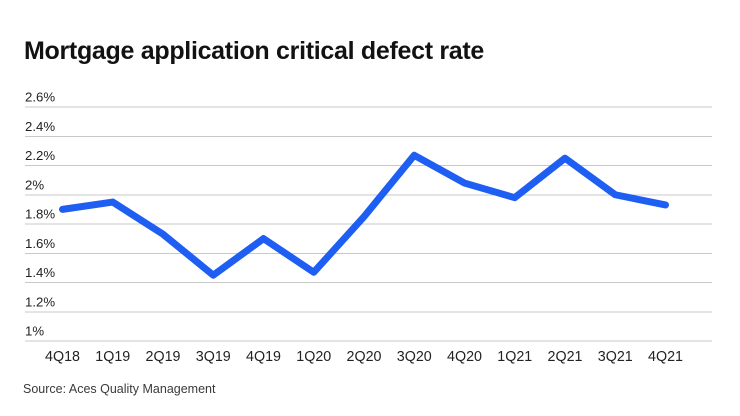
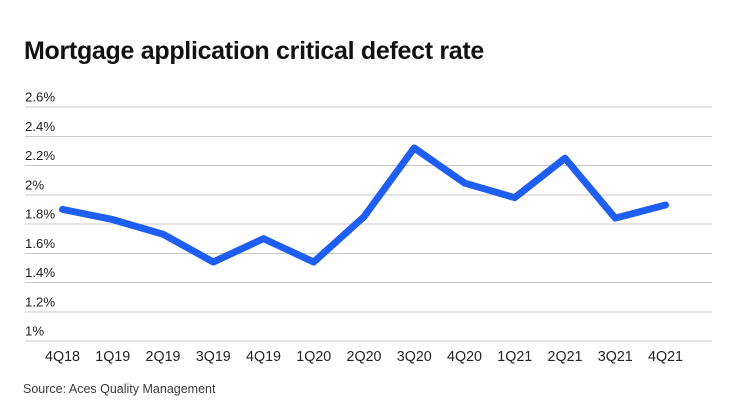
1Q19: 1.95% -> 1.83%
3Q19: 1.45% -> 1.54%
1Q20: 1.47% -> 1.54%
3Q20: 2.27% -> 2.32%
3Q21: 2.00% -> 1.84%
